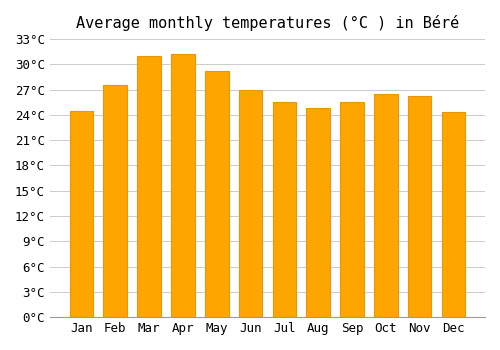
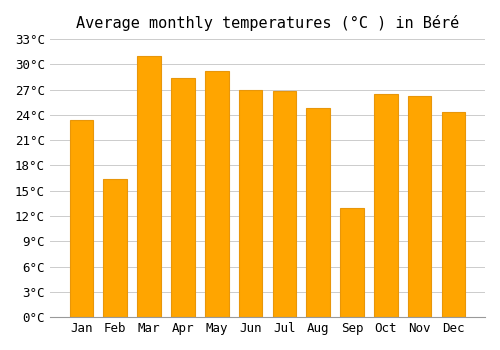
Jan: 24.5°C -> 23.4°C
Feb: 27.5°C -> 16.4°C
Apr: 31.2°C -> 28.4°C
Jul: 25.5°C -> 26.8°C
Sep: 25.5°C -> 13.0°C
